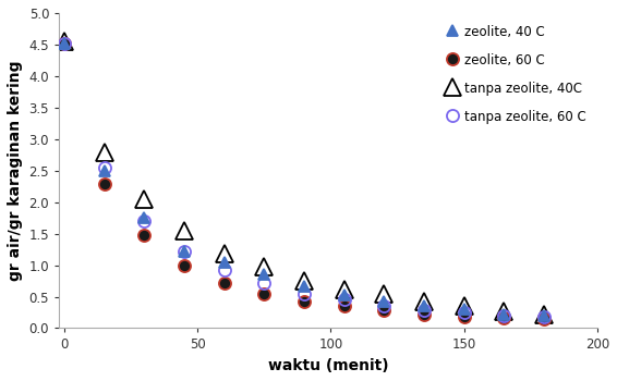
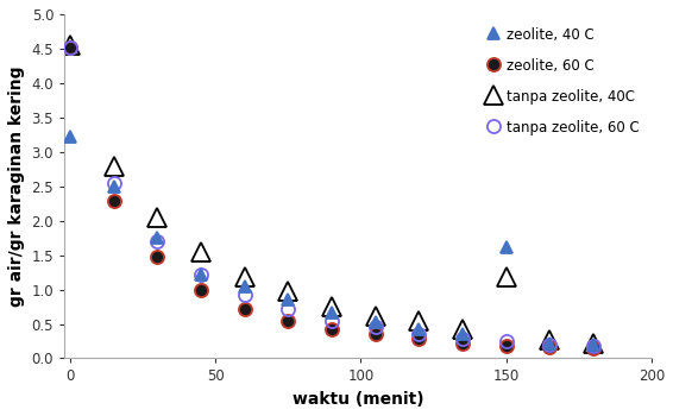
zeolite, 40 C/0: 4.52 -> 3.22
zeolite, 40 C/150: 0.30 -> 1.62
tanpa zeolite, 40C/150: 0.35 -> 1.18
